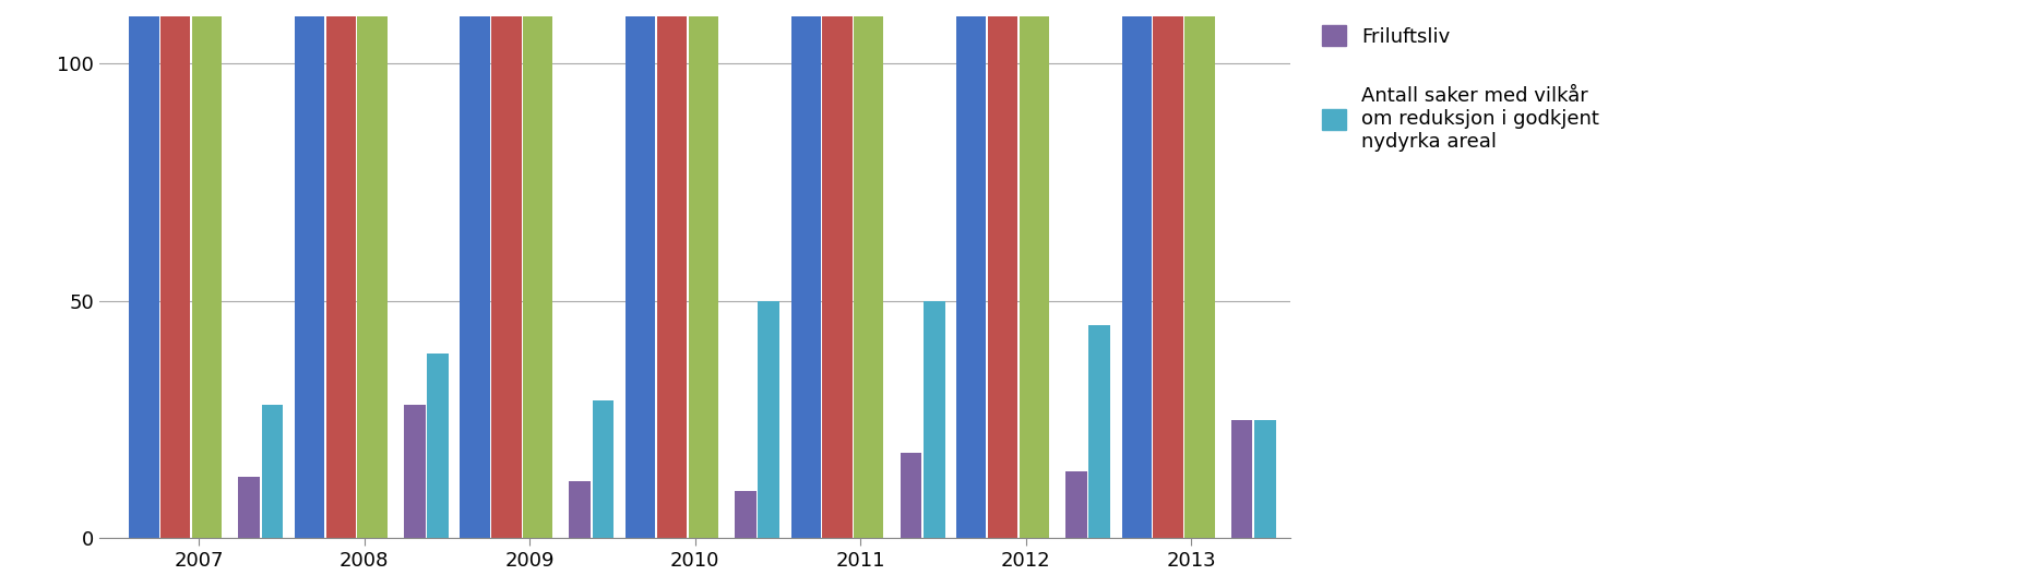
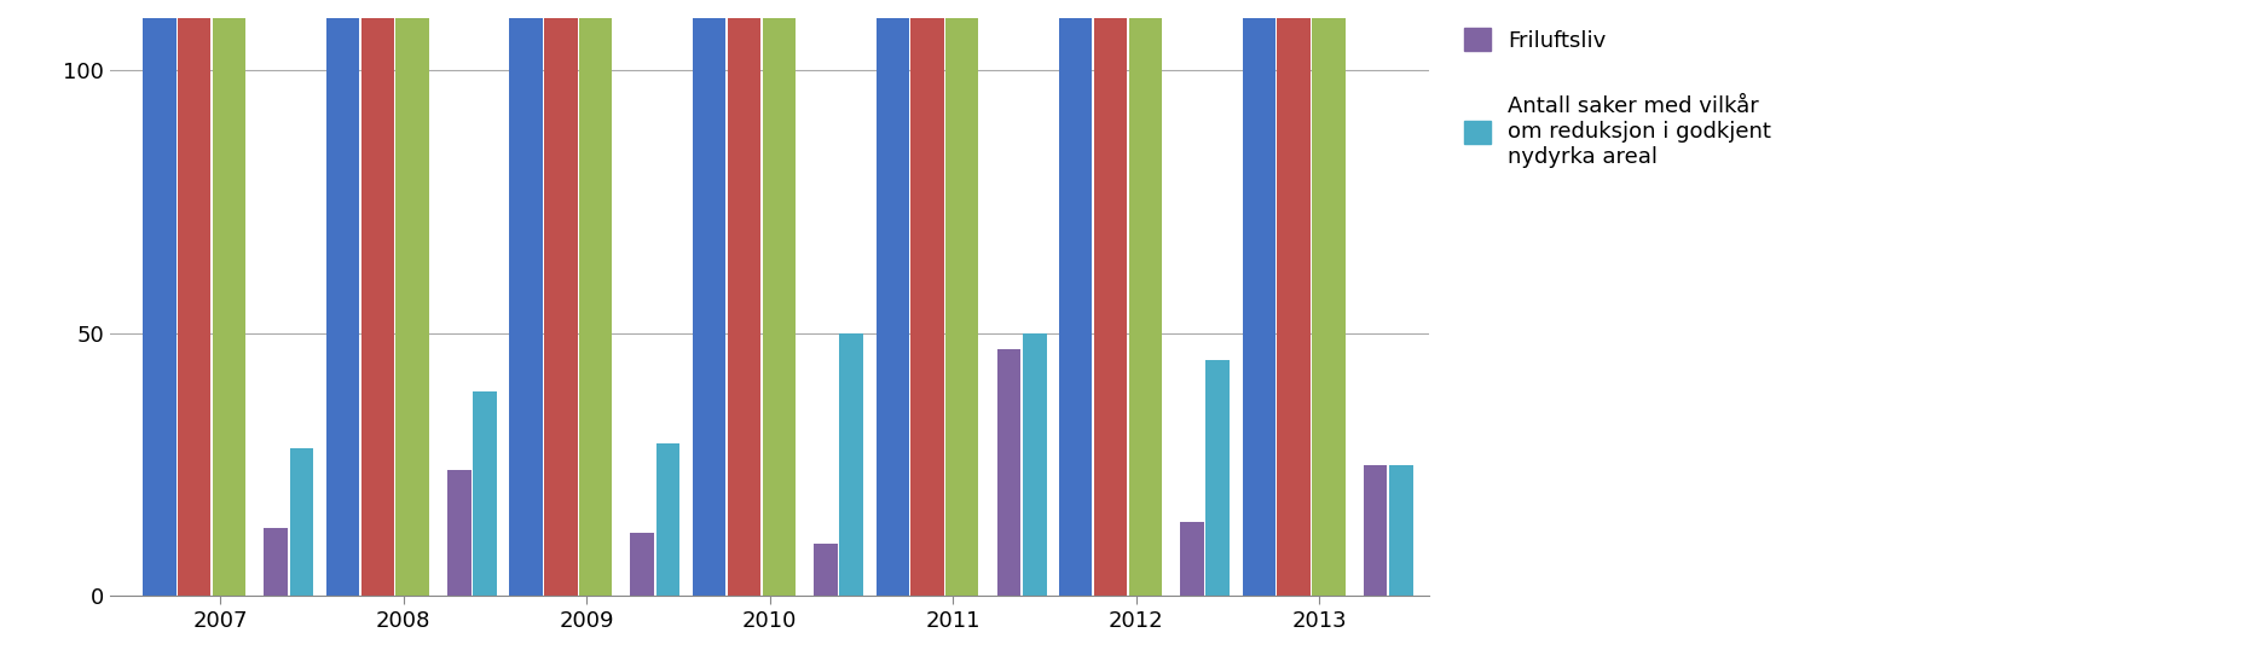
Friluftsliv/2008: 28 -> 24
Friluftsliv/2011: 18 -> 47
